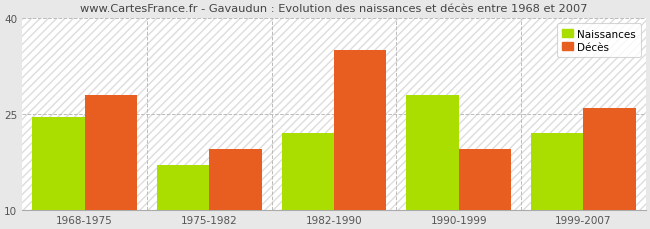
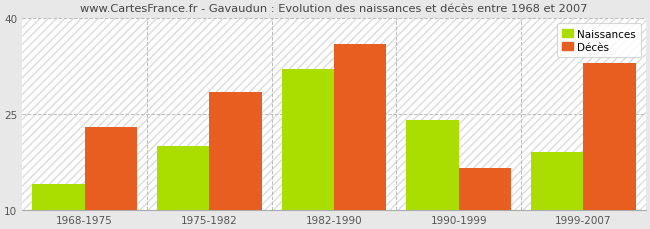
Naissances/1968-1975: 24.5 -> 14.0
Décès/1968-1975: 28.0 -> 23.0
Naissances/1975-1982: 17.0 -> 20.0
Décès/1975-1982: 19.5 -> 28.4
Naissances/1982-1990: 22.0 -> 32.0
Décès/1982-1990: 35.0 -> 36.0
Naissances/1990-1999: 28.0 -> 24.0
Décès/1990-1999: 19.5 -> 16.6
Naissances/1999-2007: 22.0 -> 19.0
Décès/1999-2007: 26.0 -> 33.0
